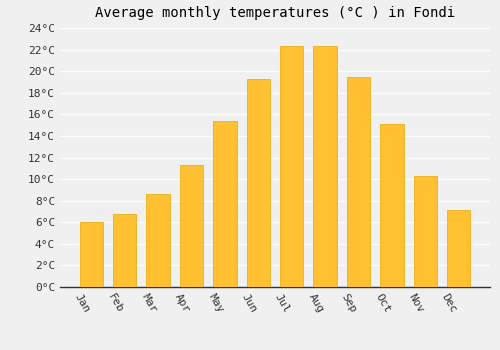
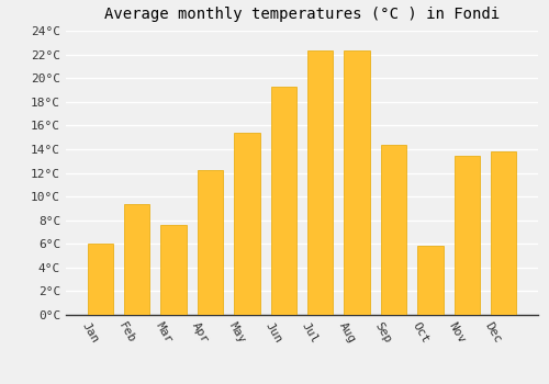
Feb: 6.8°C -> 9.4°C
Mar: 8.6°C -> 7.6°C
Apr: 11.3°C -> 12.2°C
Sep: 19.5°C -> 14.4°C
Oct: 15.1°C -> 5.8°C
Nov: 10.3°C -> 13.4°C
Dec: 7.1°C -> 13.8°C
